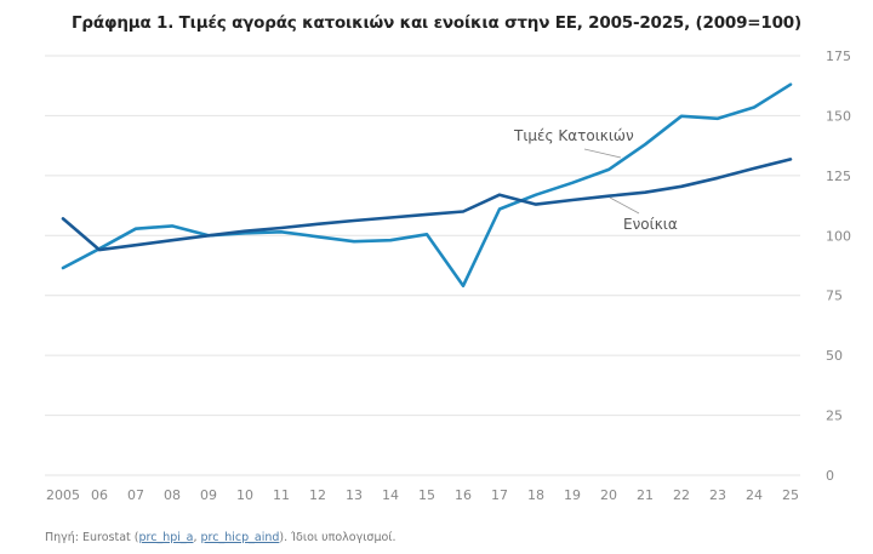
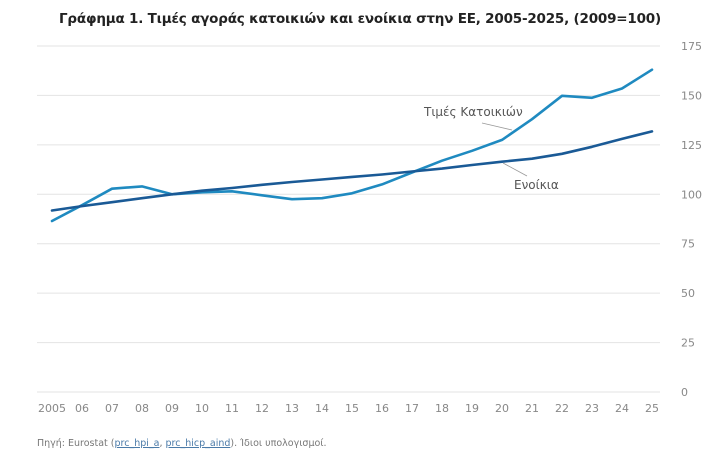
Ενοίκια/2005: 107 -> 92
Τιμές Κατοικιών/16: 79 -> 105
Ενοίκια/17: 117 -> 112
